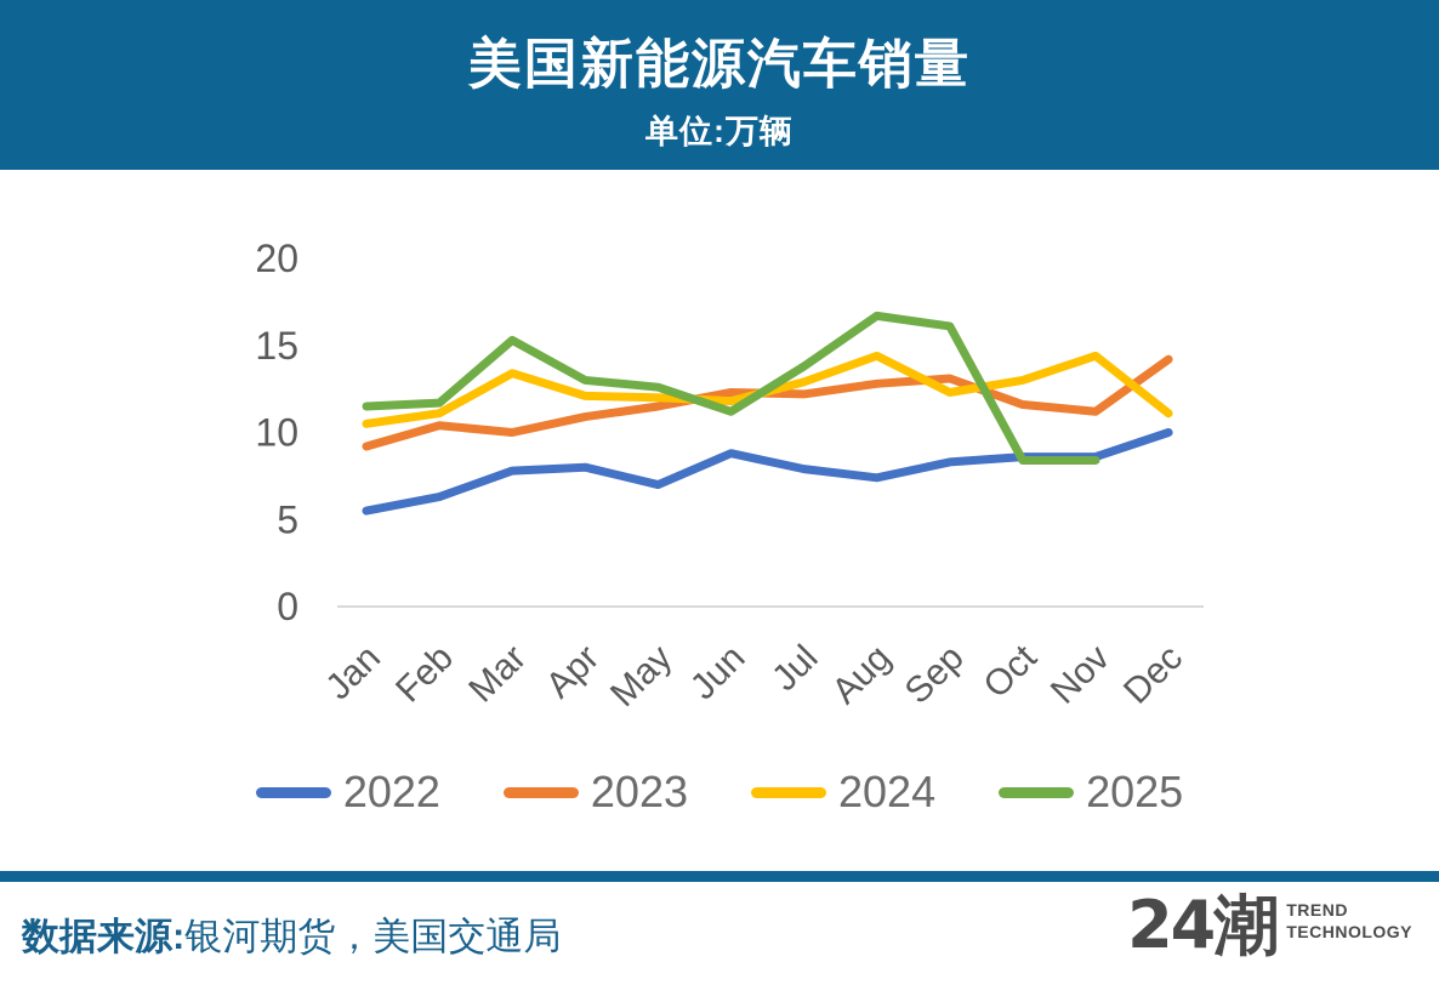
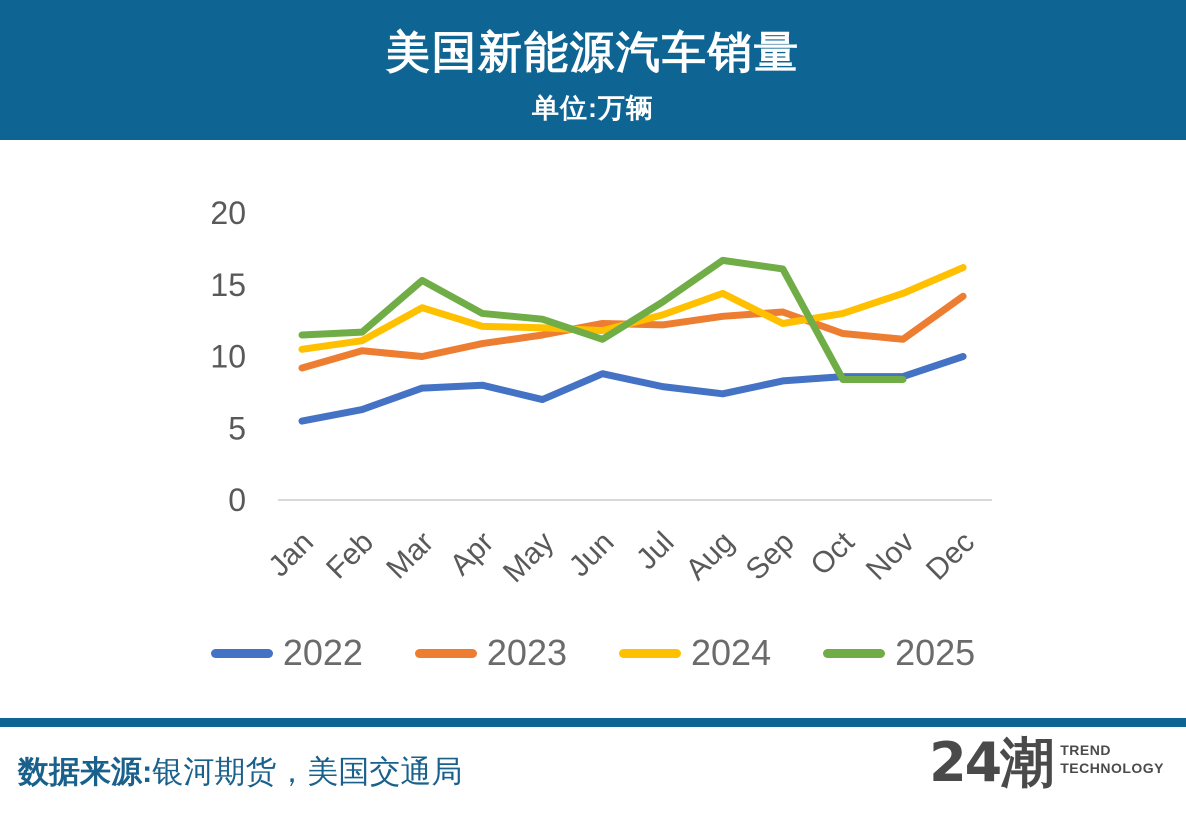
2024/Dec: 11.1 -> 16.2
